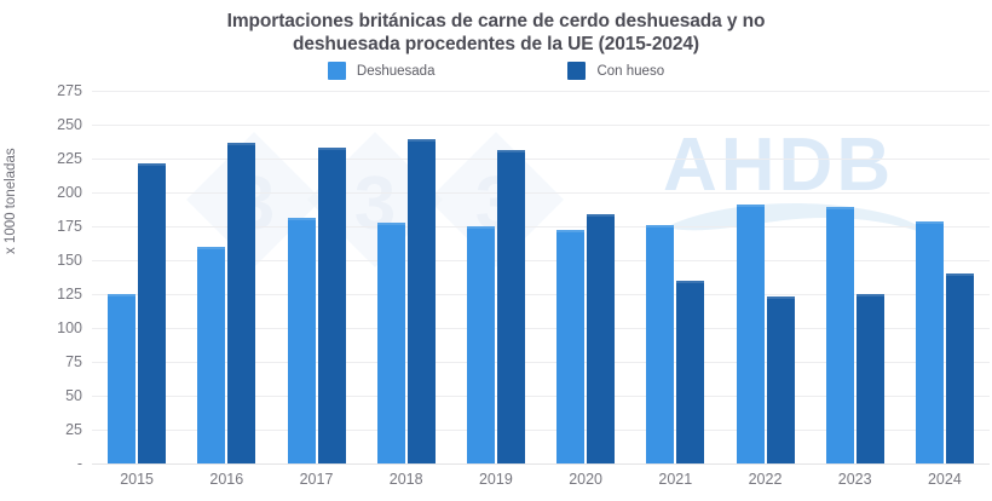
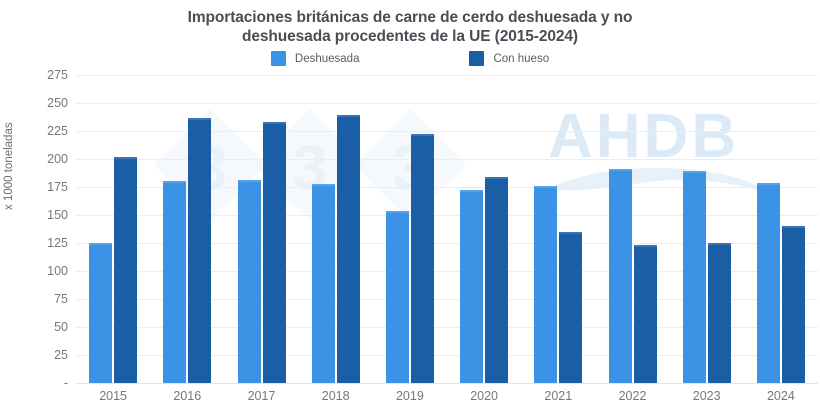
Con hueso/2015: 221 -> 202
Deshuesada/2016: 160 -> 180
Deshuesada/2019: 175 -> 154
Con hueso/2019: 231 -> 222
